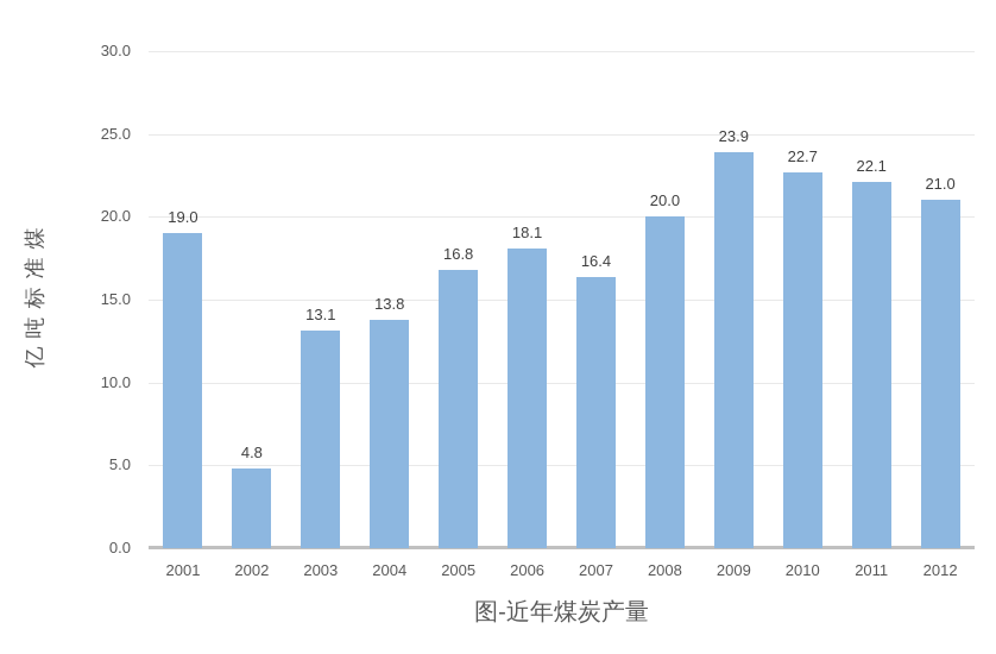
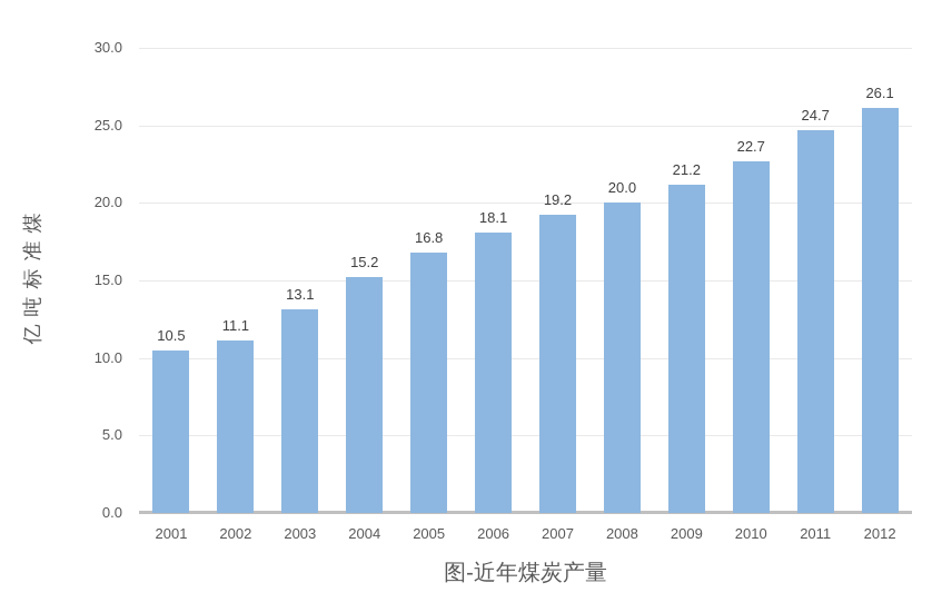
2001: 19.0 -> 10.5
2002: 4.8 -> 11.1
2004: 13.8 -> 15.2
2007: 16.4 -> 19.2
2009: 23.9 -> 21.2
2011: 22.1 -> 24.7
2012: 21.0 -> 26.1
